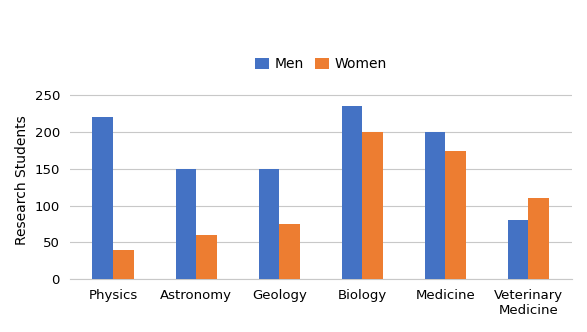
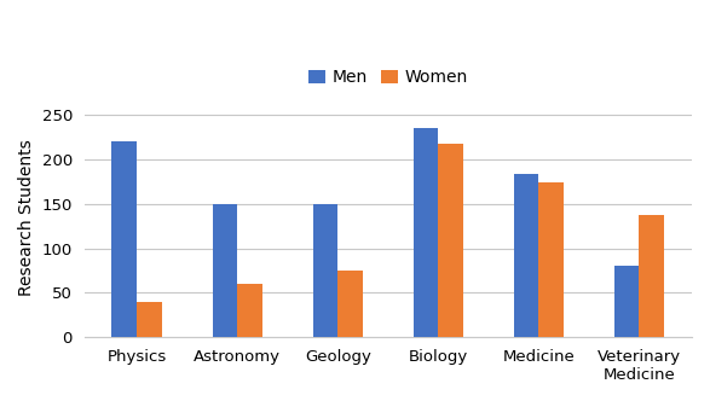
Women/Biology: 200 -> 218
Men/Medicine: 200 -> 184
Women/Veterinary Medicine: 110 -> 138
